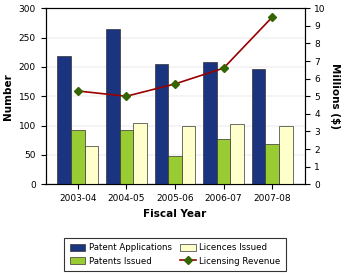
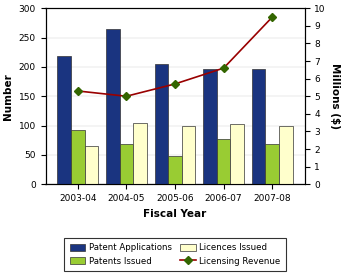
Patents Issued/2004-05: 93 -> 68
Patent Applications/2006-07: 208 -> 196
